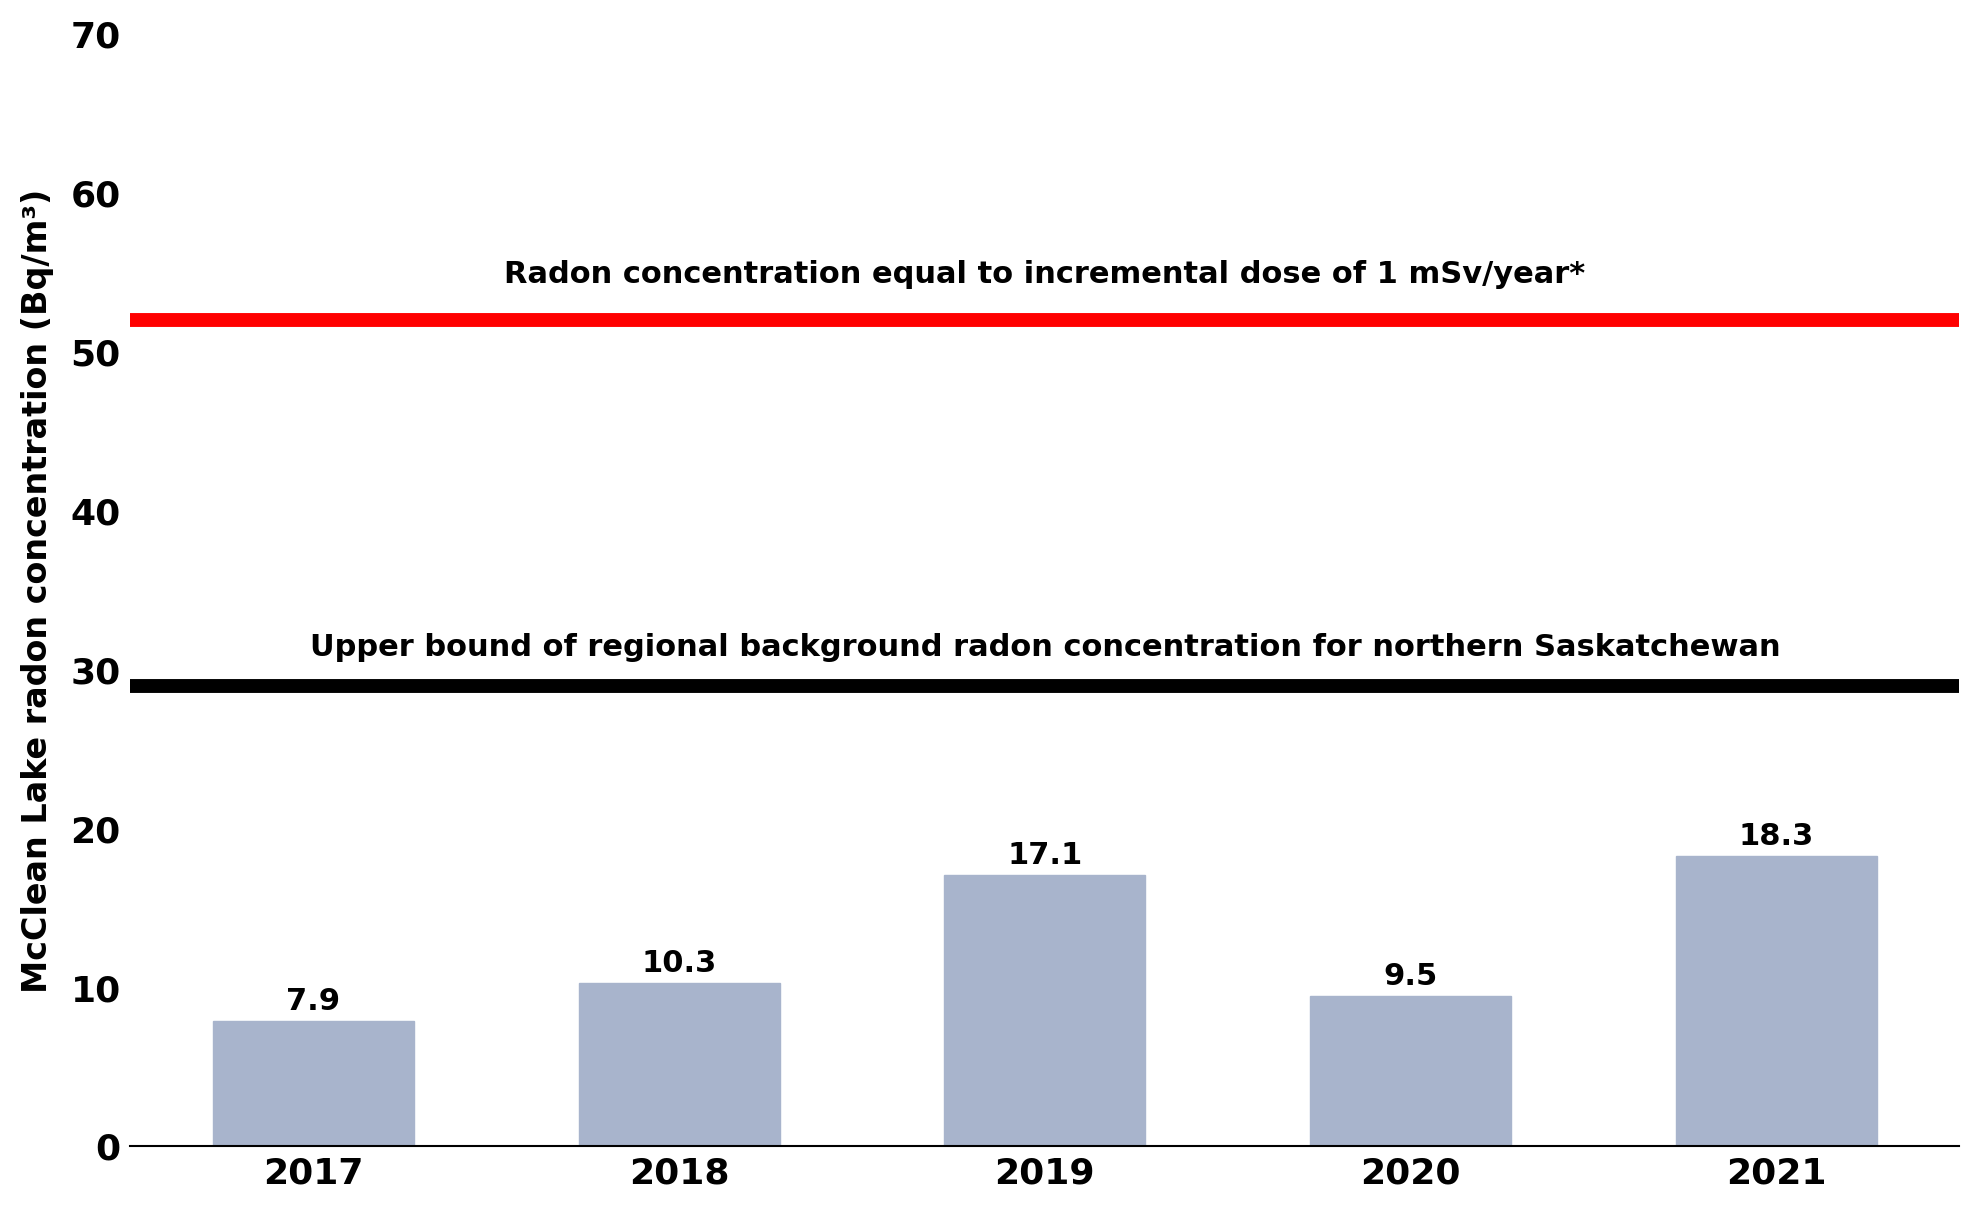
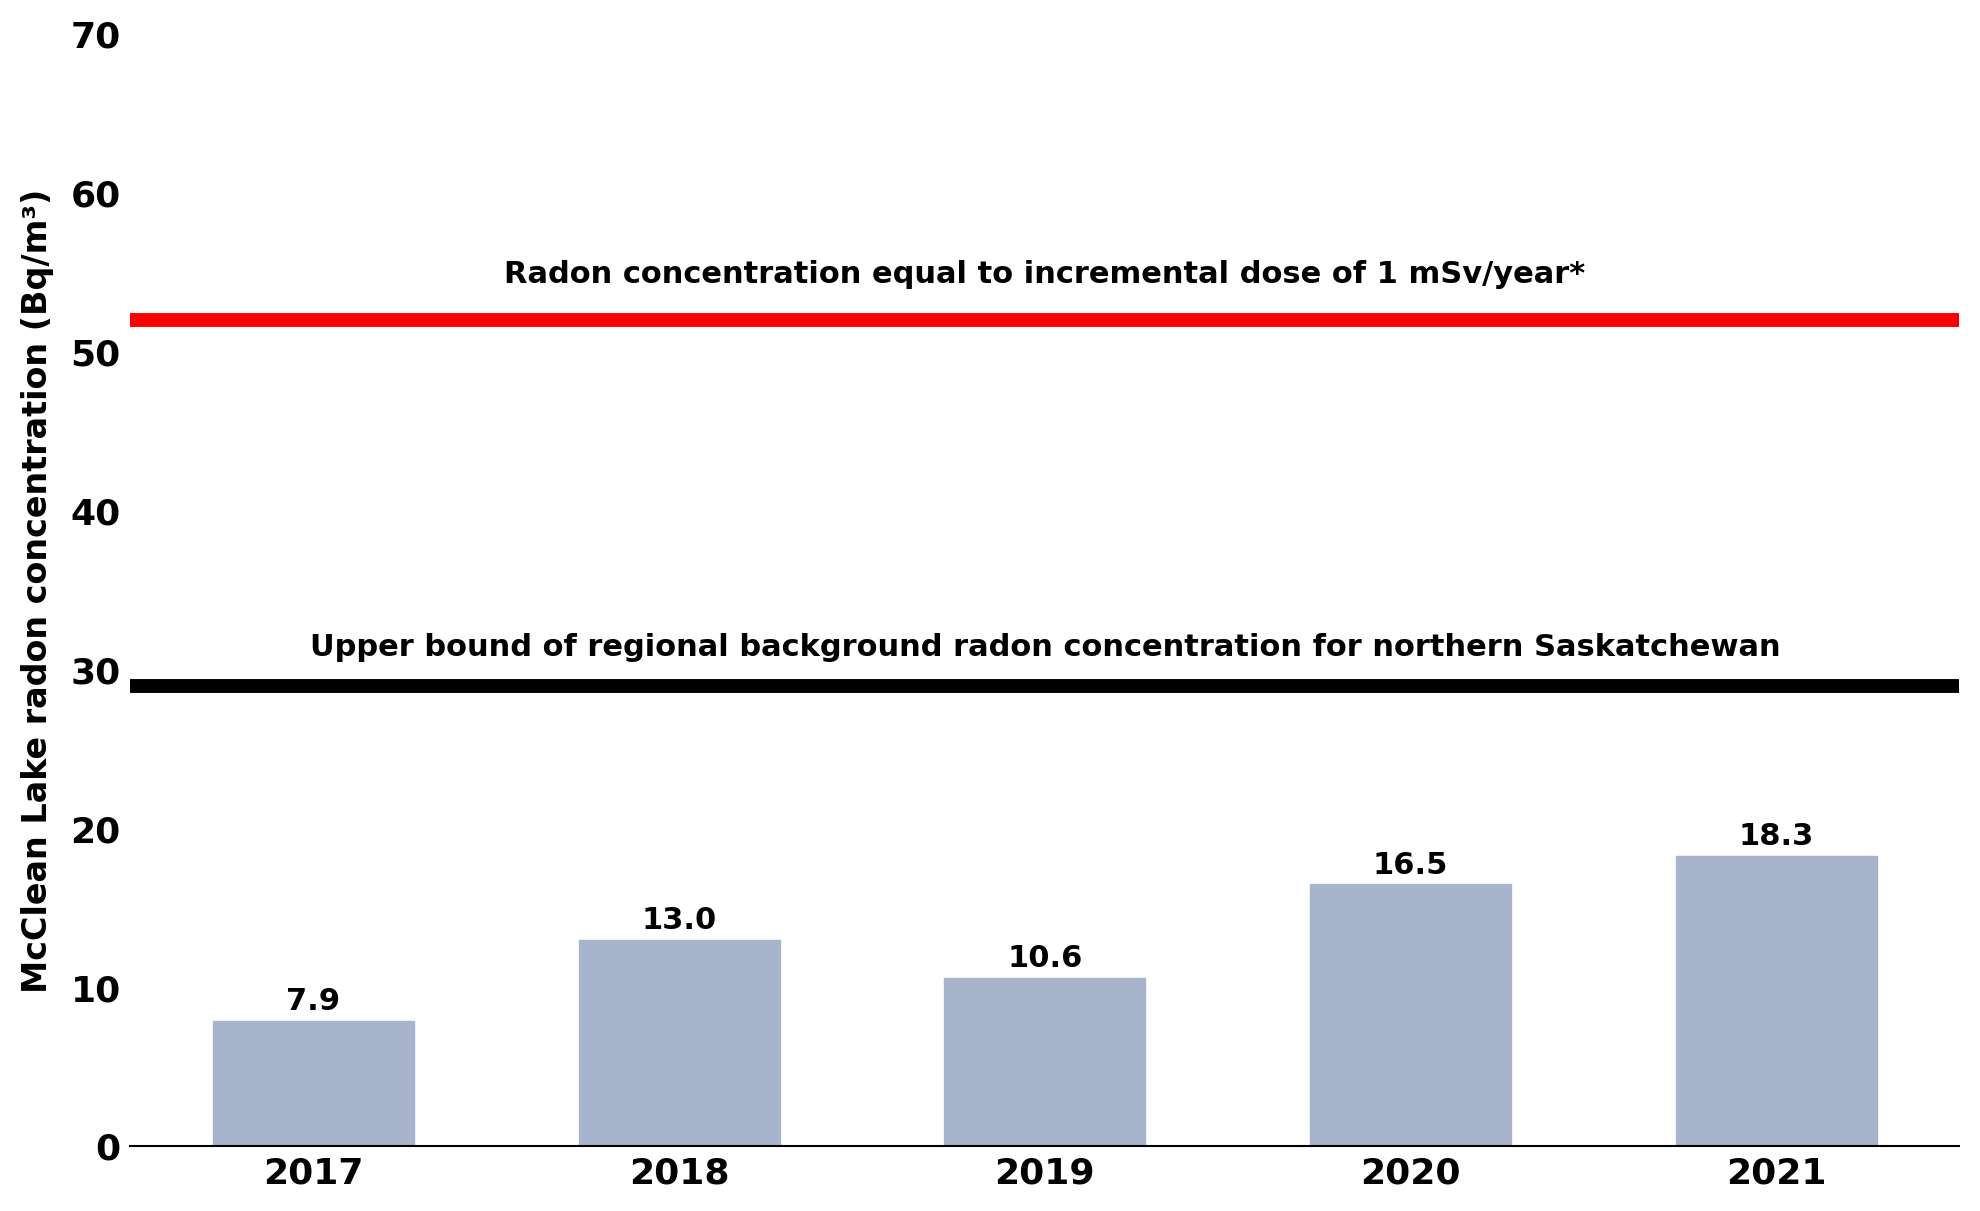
2018: 10.3 -> 13.0
2019: 17.1 -> 10.6
2020: 9.5 -> 16.5
